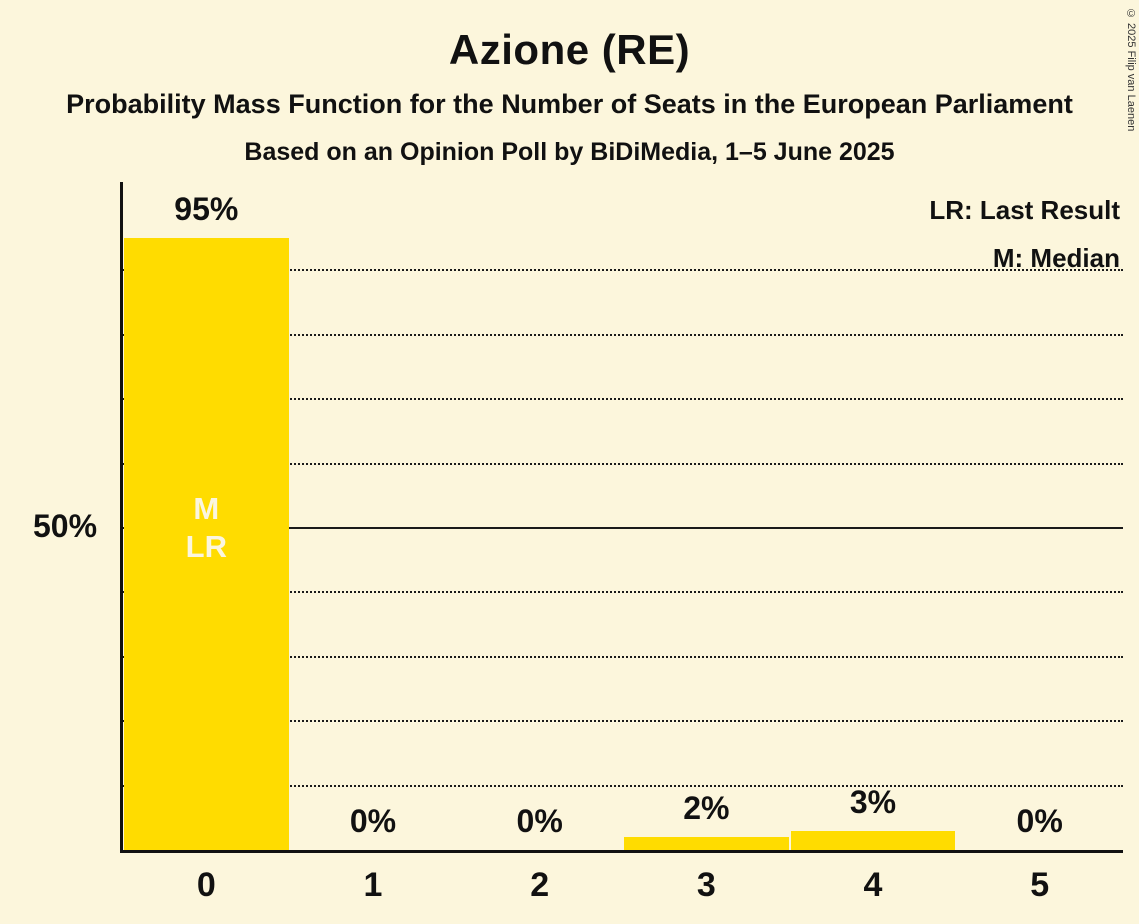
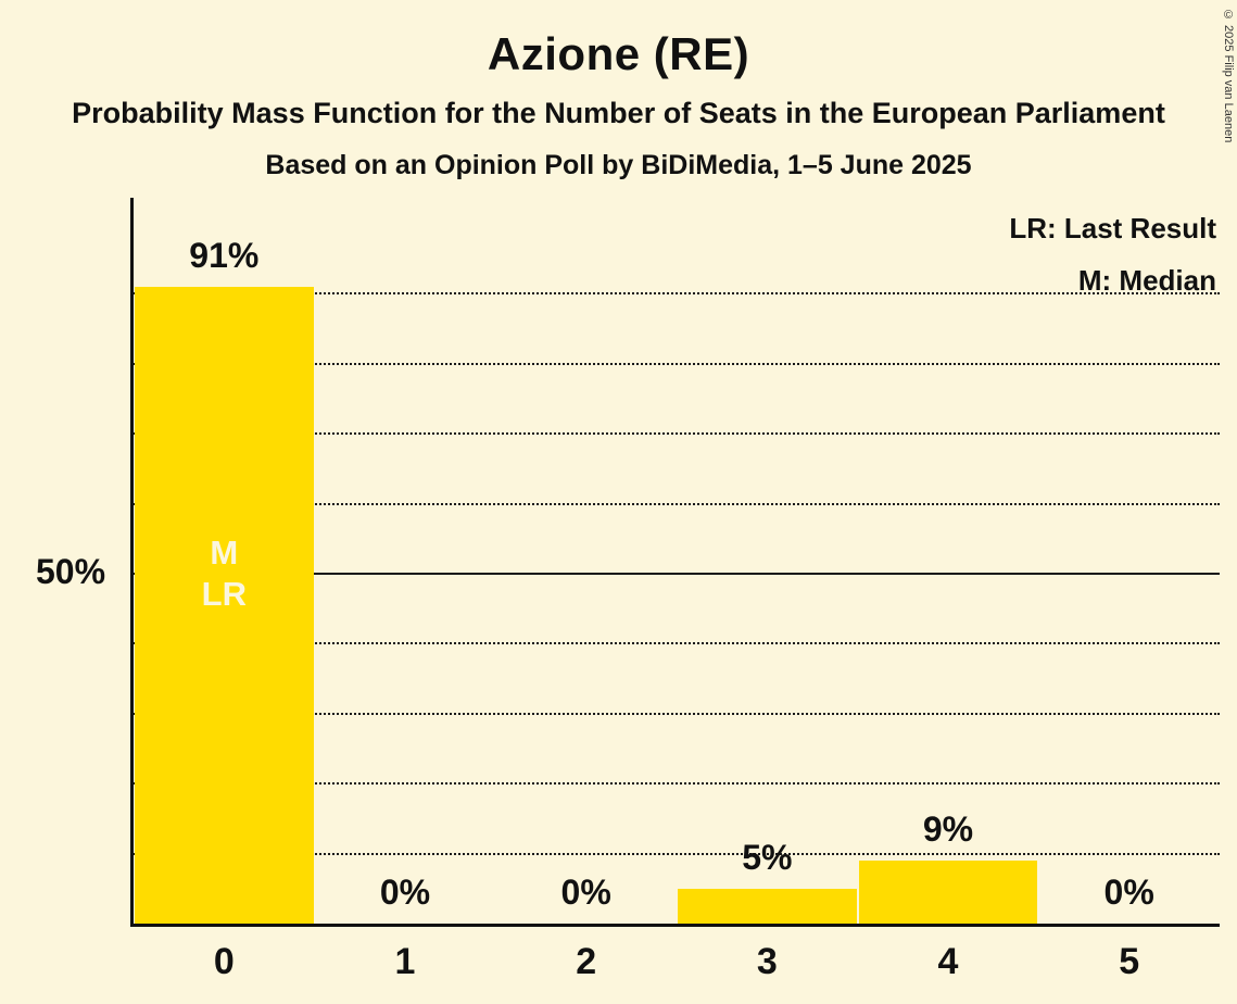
0: 95% -> 91%
3: 2% -> 5%
4: 3% -> 9%
